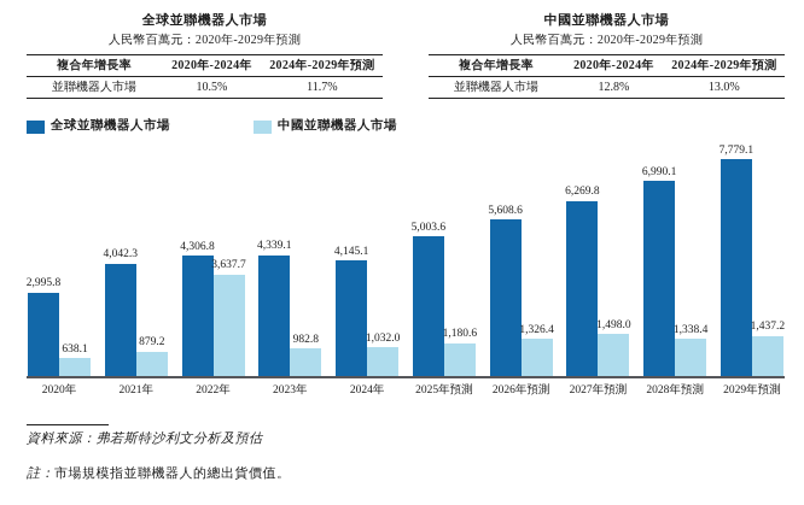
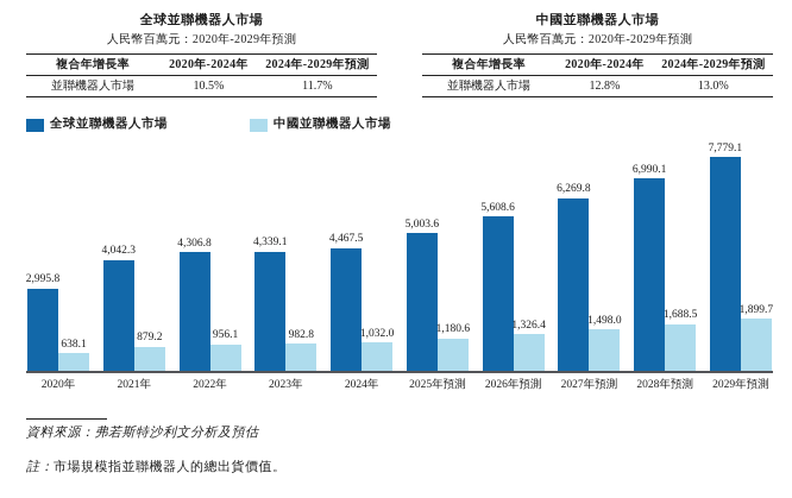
中國並聯機器人市場/2022年: 3,637.7 -> 956.1
全球並聯機器人市場/2024年: 4,145.1 -> 4,467.5
中國並聯機器人市場/2028年預測: 1,338.4 -> 1,688.5
中國並聯機器人市場/2029年預測: 1,437.2 -> 1,899.7
